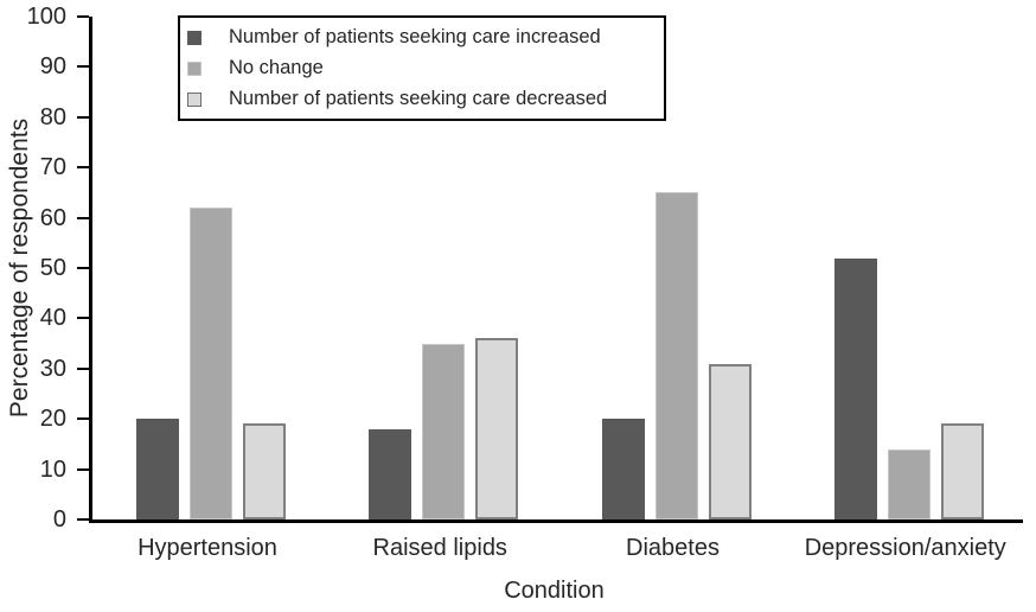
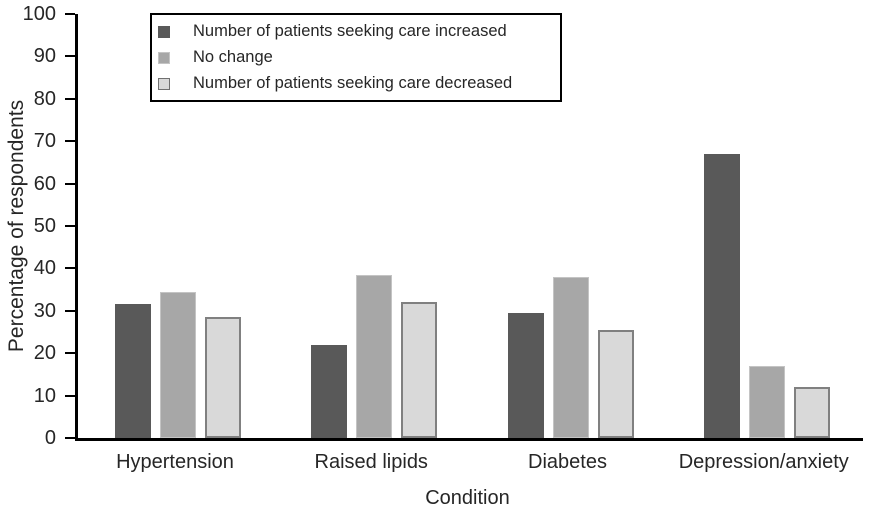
Number of patients seeking care increased/Hypertension: 20 -> 32
No change/Hypertension: 62 -> 34
Number of patients seeking care decreased/Hypertension: 19 -> 28
Number of patients seeking care increased/Raised lipids: 18 -> 22
No change/Raised lipids: 35 -> 38
Number of patients seeking care decreased/Raised lipids: 36 -> 32
Number of patients seeking care increased/Diabetes: 20 -> 30
No change/Diabetes: 65 -> 38
Number of patients seeking care decreased/Diabetes: 31 -> 26
Number of patients seeking care increased/Depression/anxiety: 52 -> 67
No change/Depression/anxiety: 14 -> 17
Number of patients seeking care decreased/Depression/anxiety: 19 -> 12
